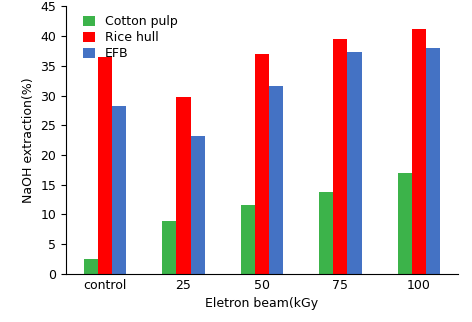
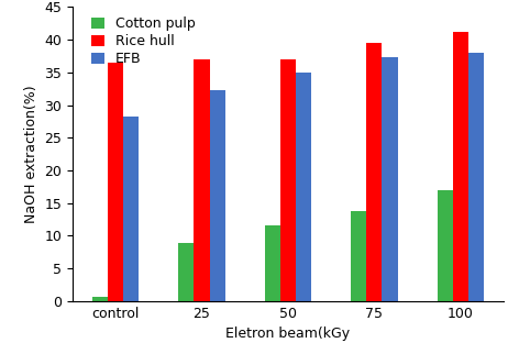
Cotton pulp/control: 2.4 -> 0.6
Rice hull/25: 29.8 -> 37.0
EFB/25: 23.2 -> 32.2
EFB/50: 31.6 -> 34.9
